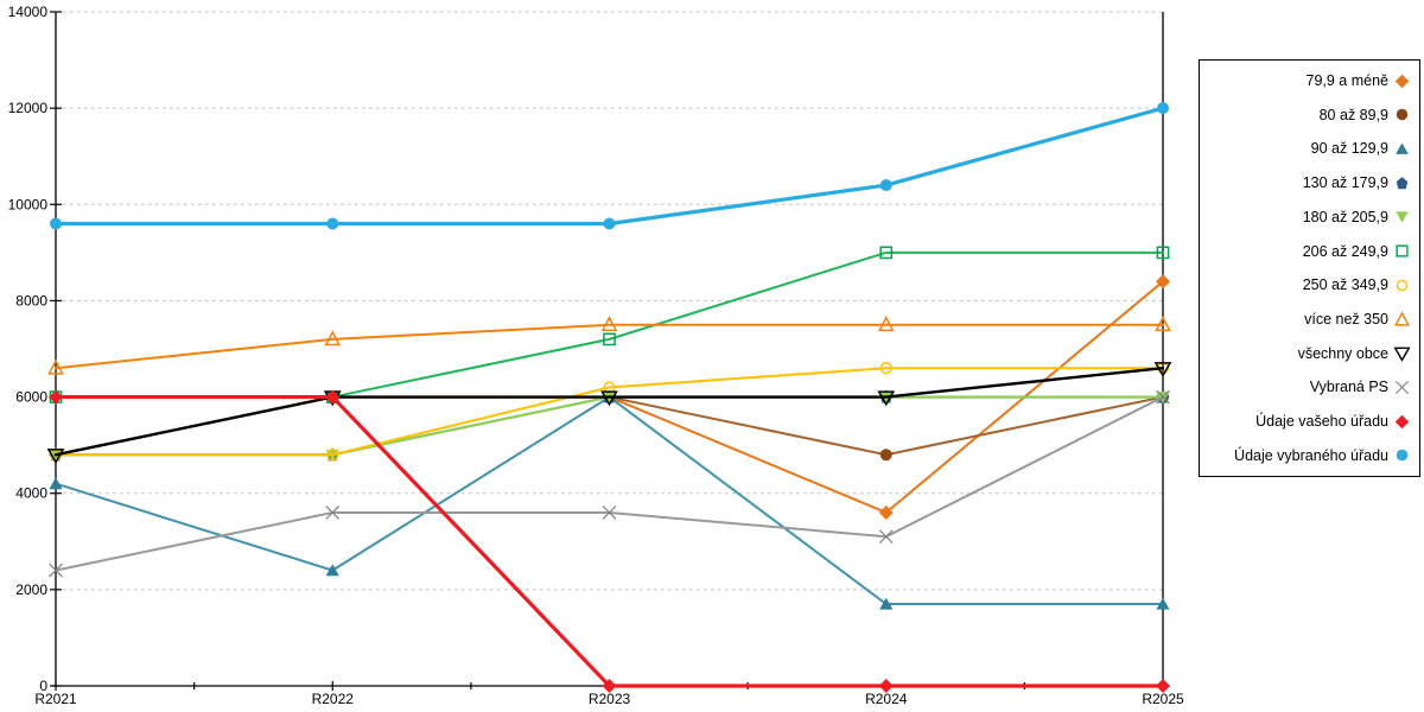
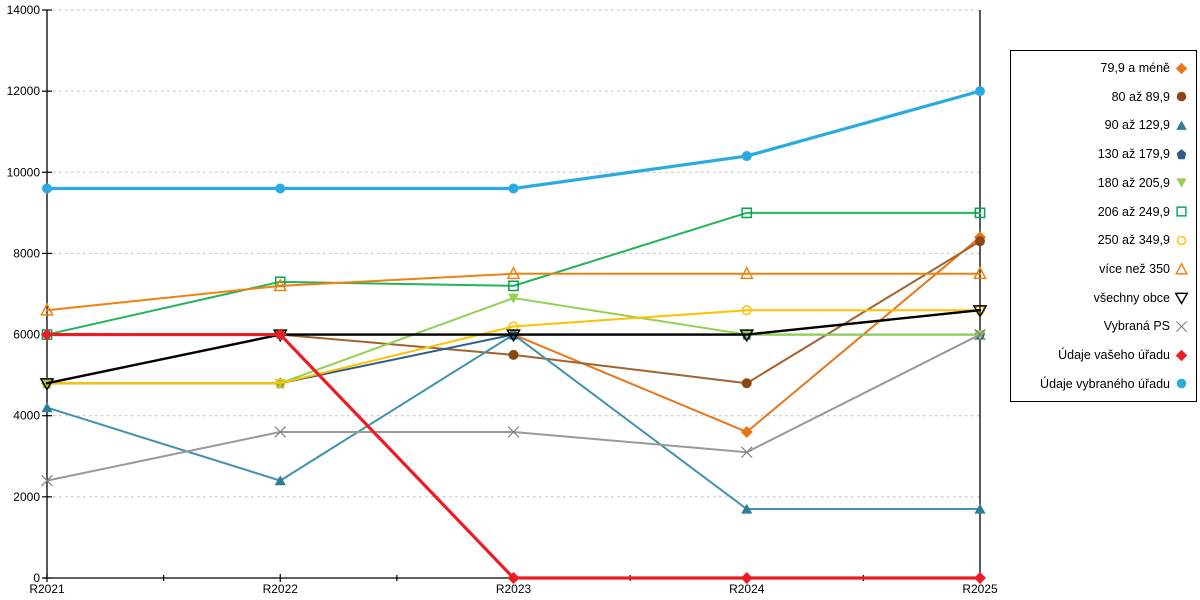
206 až 249,9/R2022: 6000 -> 7300
80 až 89,9/R2023: 6000 -> 5500
180 až 205,9/R2023: 6000 -> 6900
80 až 89,9/R2025: 6000 -> 8300
